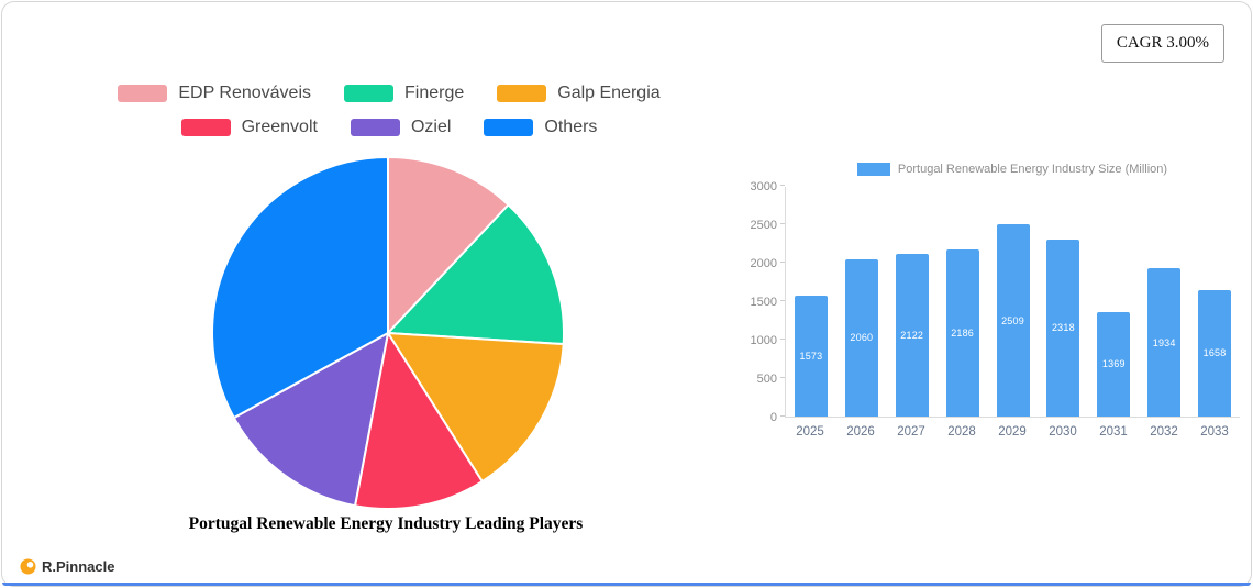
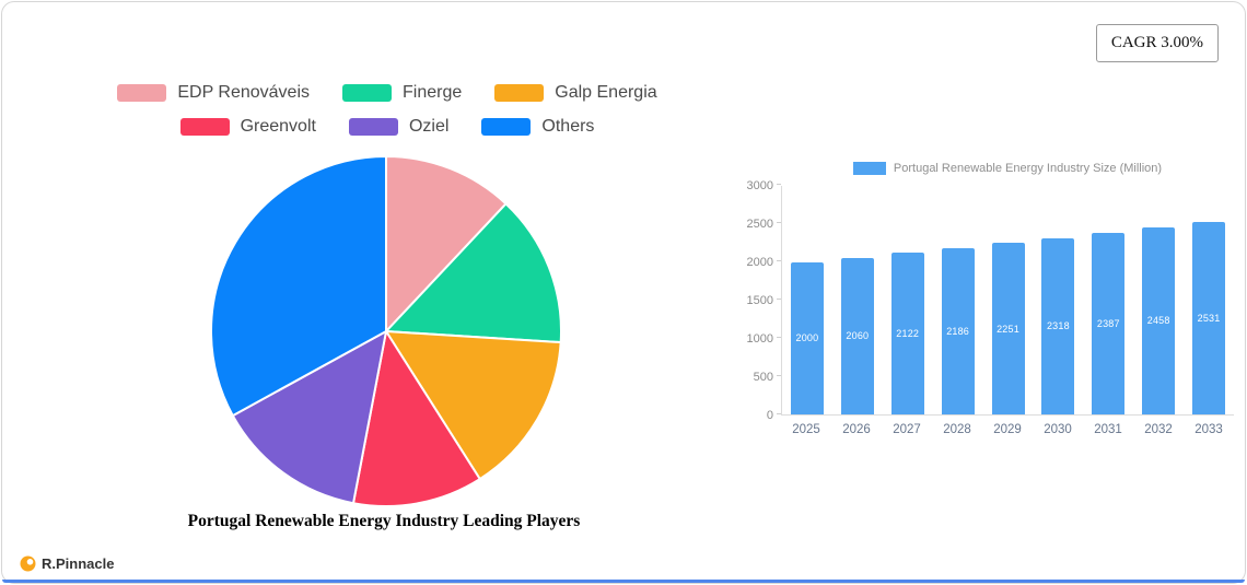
Portugal Renewable Energy Industry Size (Million)/2025: 1573 -> 2000
Portugal Renewable Energy Industry Size (Million)/2029: 2509 -> 2251
Portugal Renewable Energy Industry Size (Million)/2031: 1369 -> 2387
Portugal Renewable Energy Industry Size (Million)/2032: 1934 -> 2458
Portugal Renewable Energy Industry Size (Million)/2033: 1658 -> 2531
